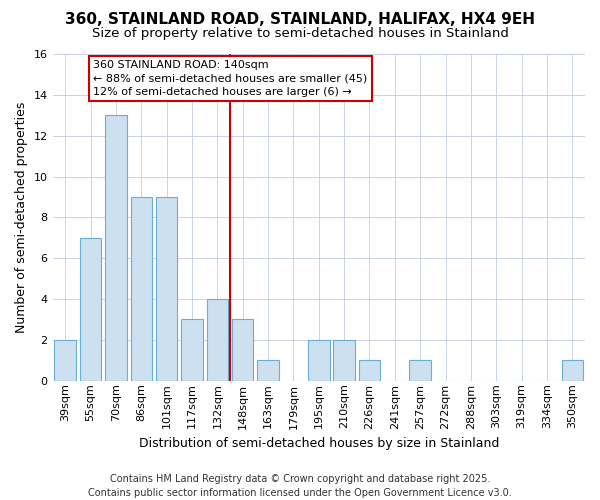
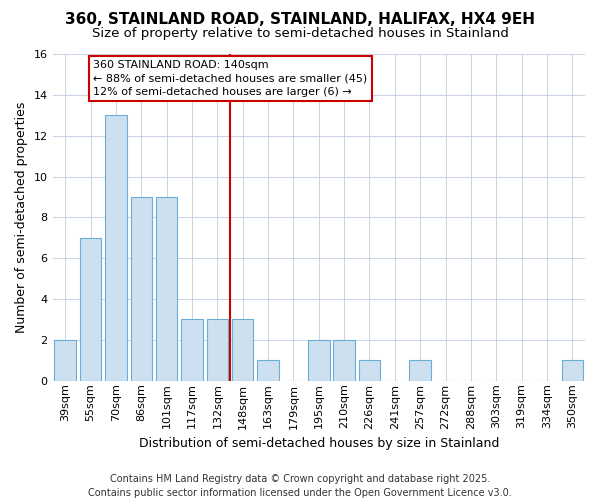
132sqm: 4 -> 3
